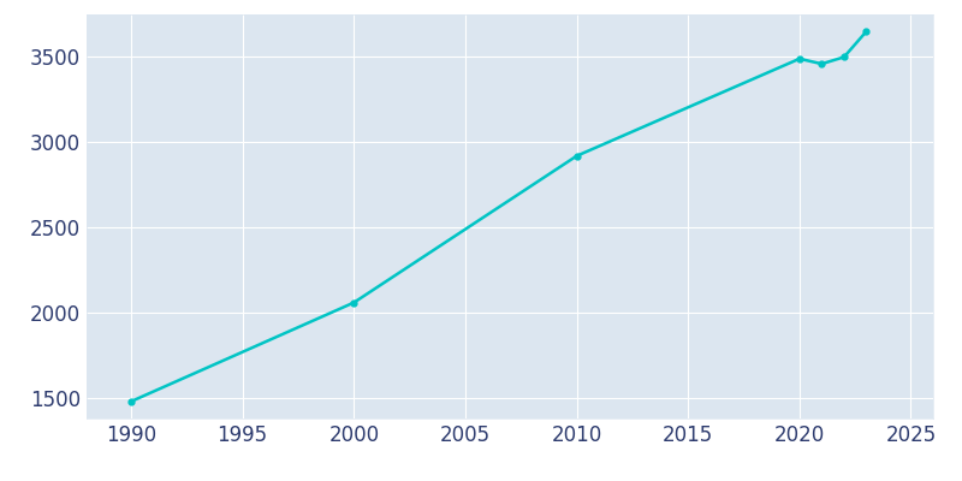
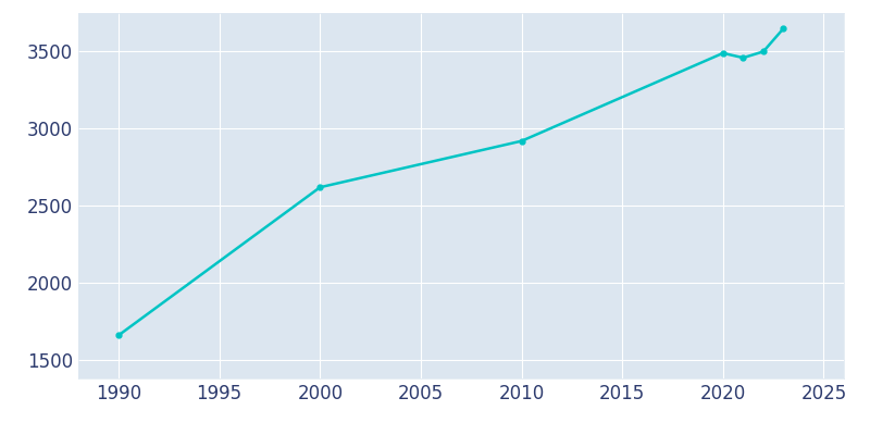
1990: 1480 -> 1660
2000: 2060 -> 2620
